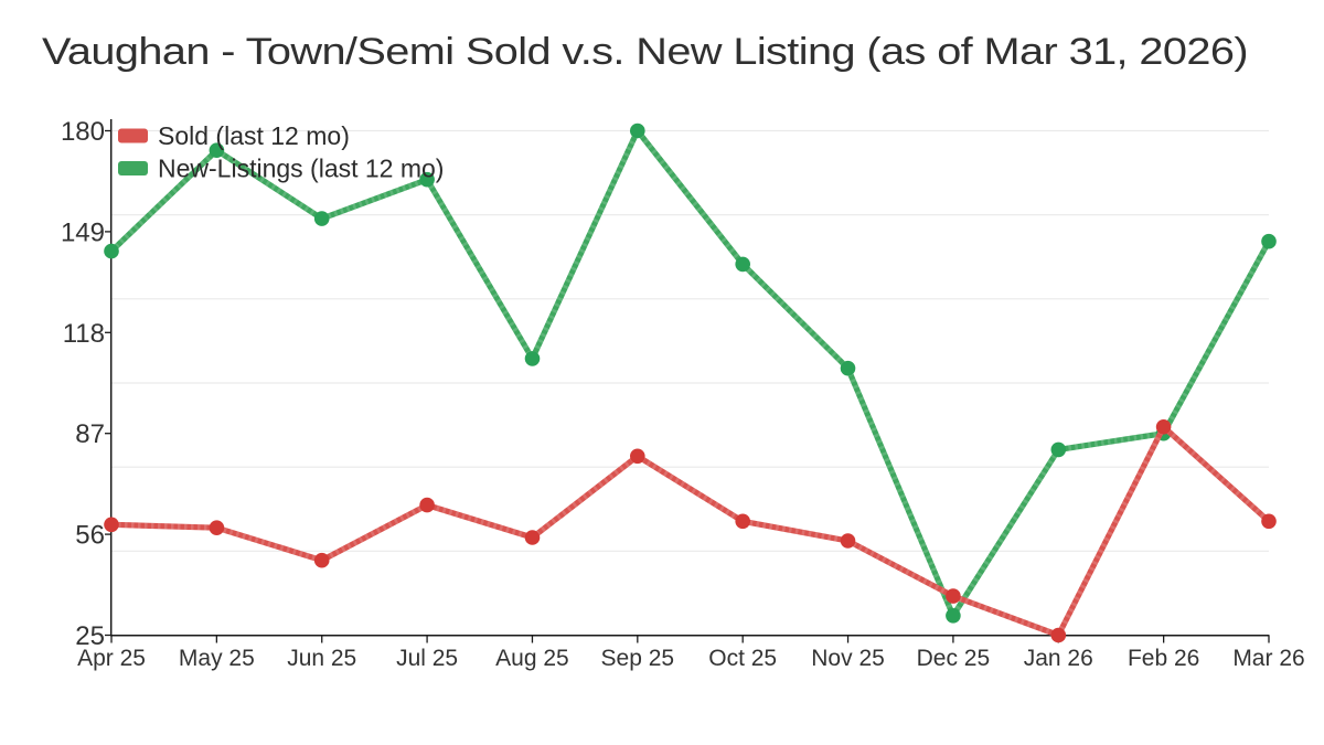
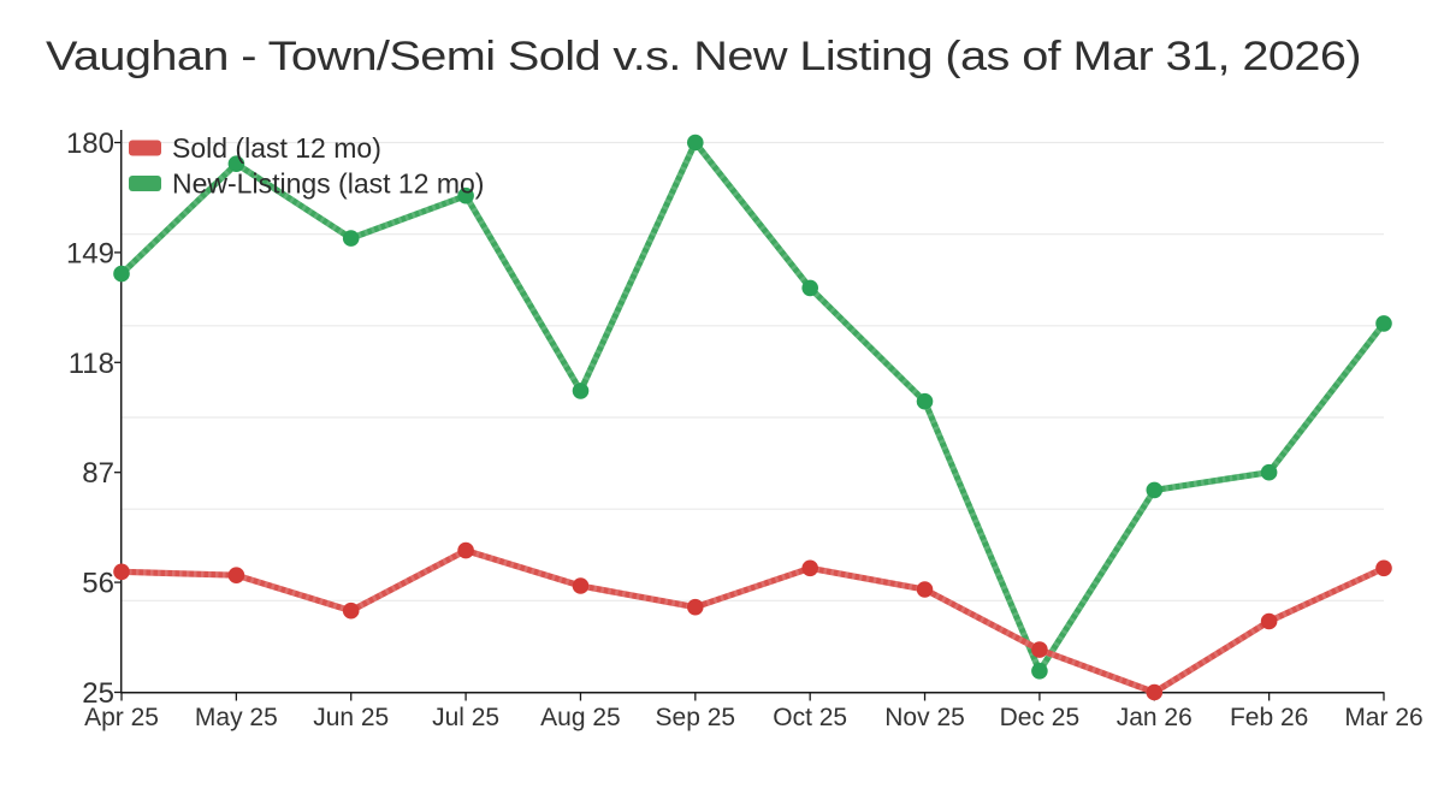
Sold (last 12 mo)/Sep 25: 80 -> 49
Sold (last 12 mo)/Feb 26: 89 -> 45
New-Listings (last 12 mo)/Mar 26: 146 -> 129
